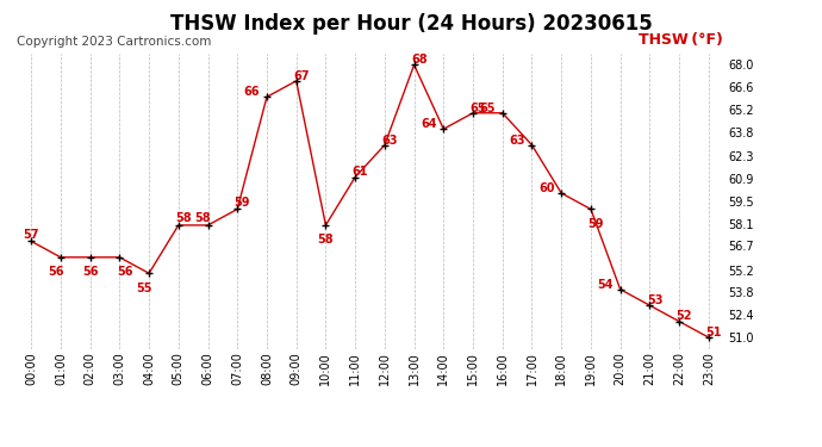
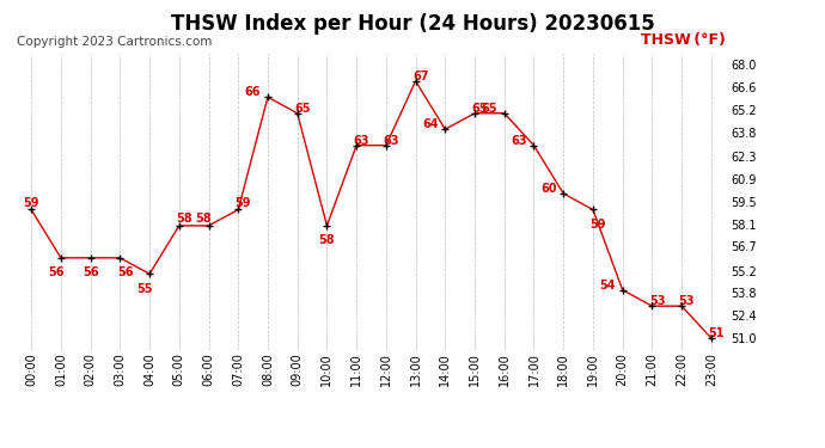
00:00: 57 -> 59
09:00: 67 -> 65
11:00: 61 -> 63
13:00: 68 -> 67
22:00: 52 -> 53
